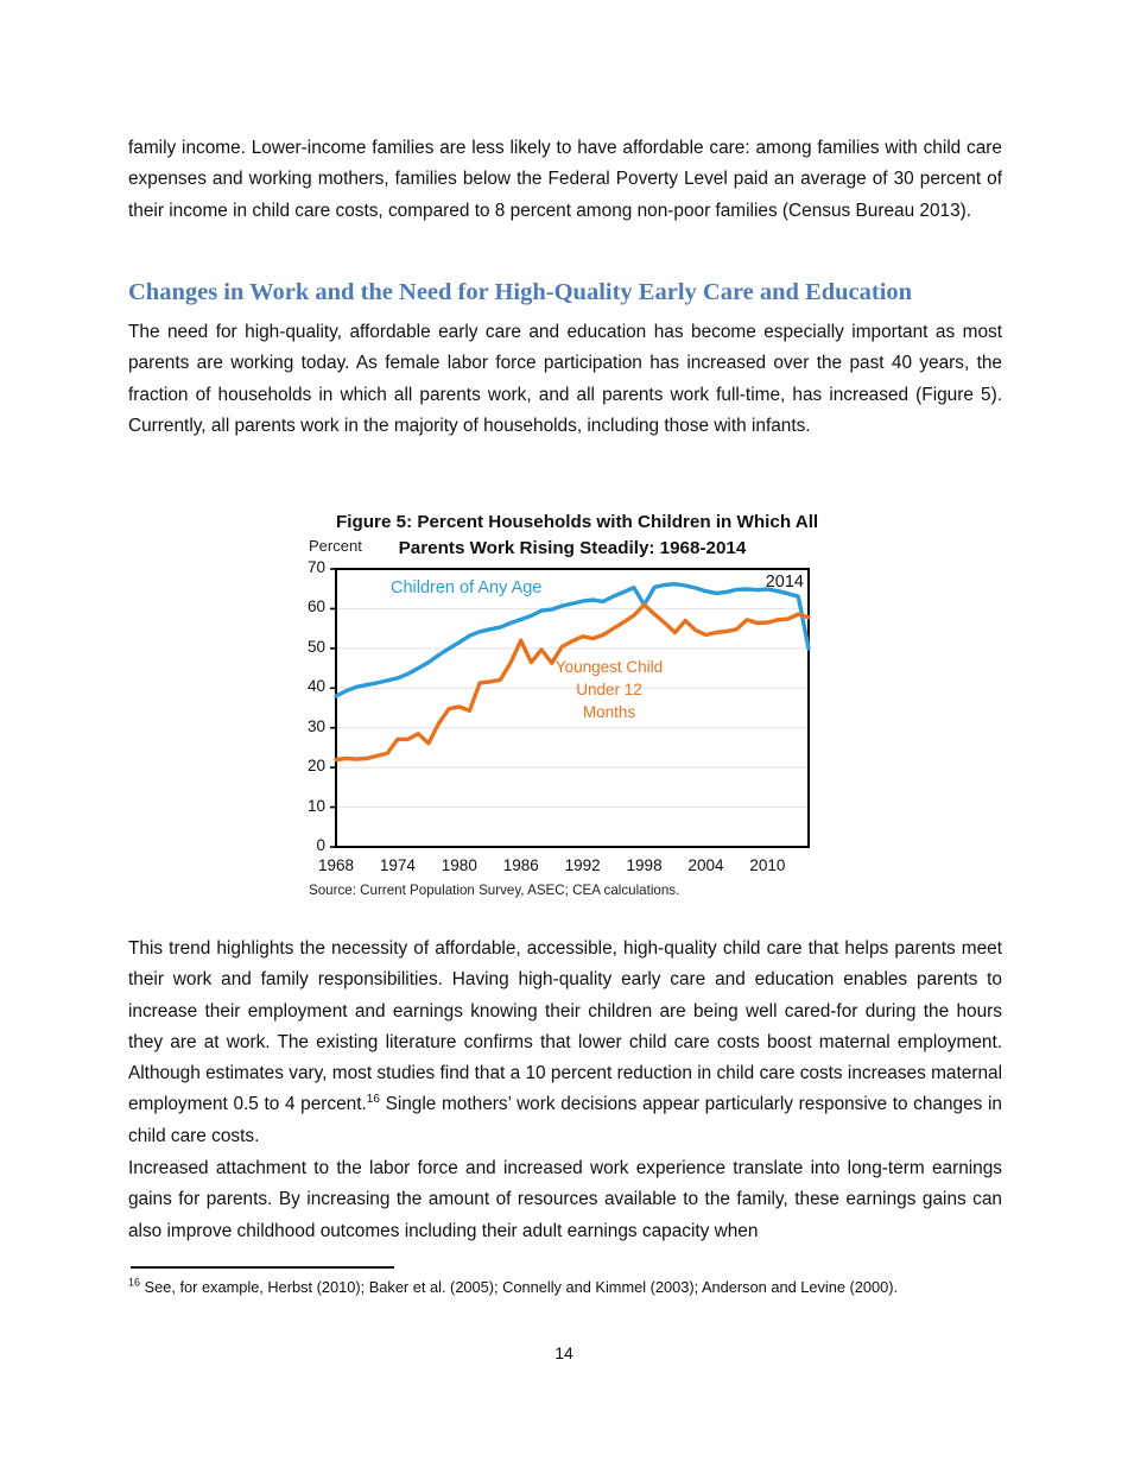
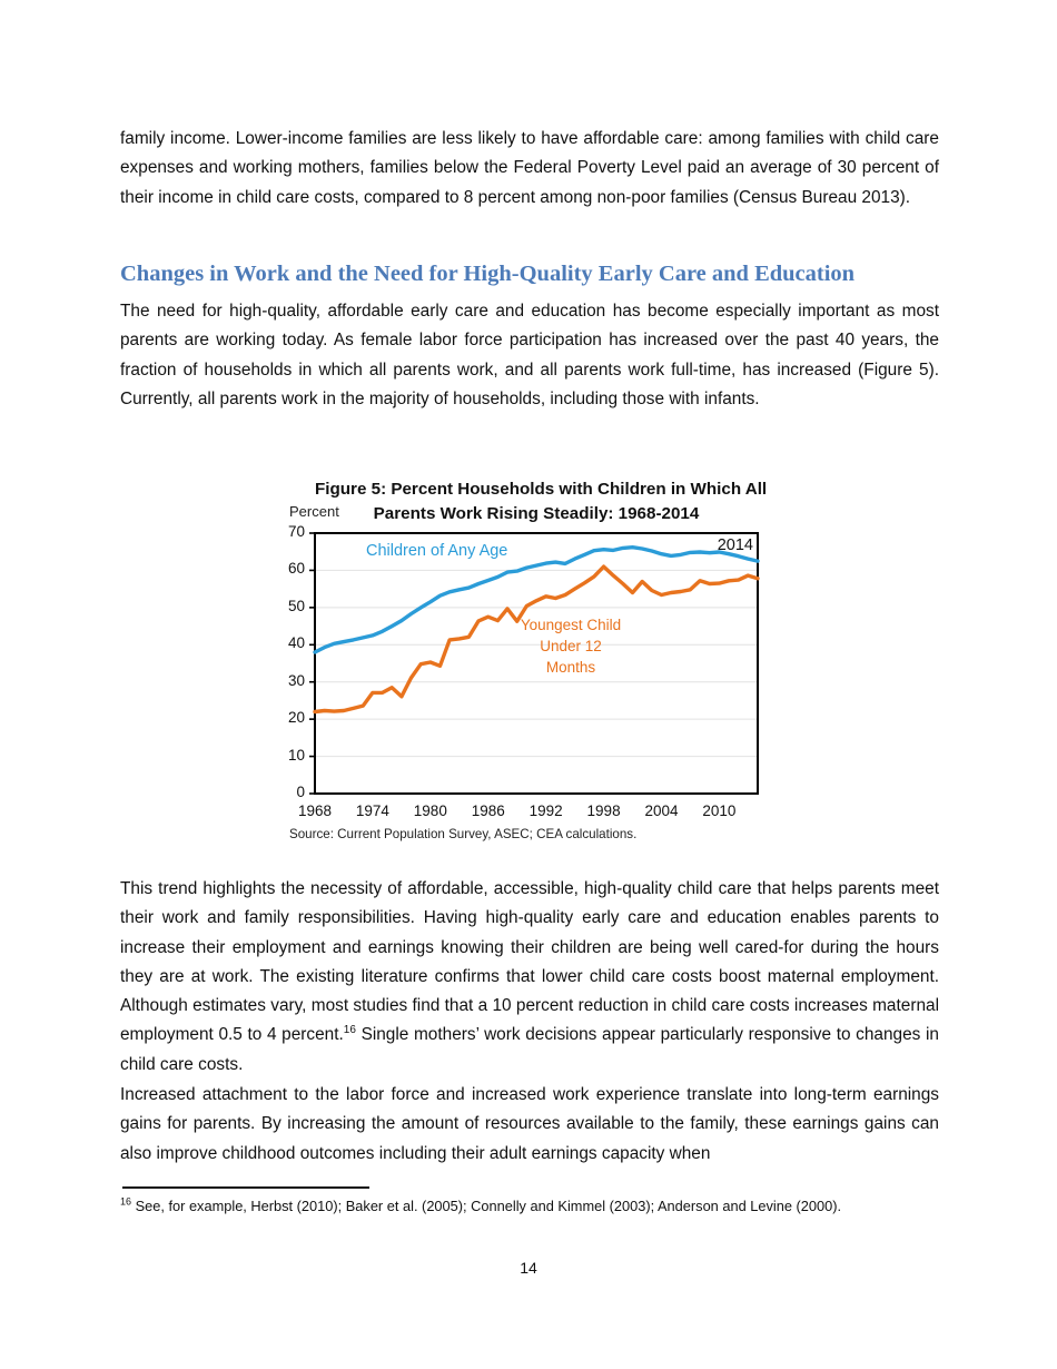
Youngest Child Under 12 Months/1986: 52 -> 48
Children of Any Age/1998: 61 -> 66
Children of Any Age/2014: 50 -> 62
